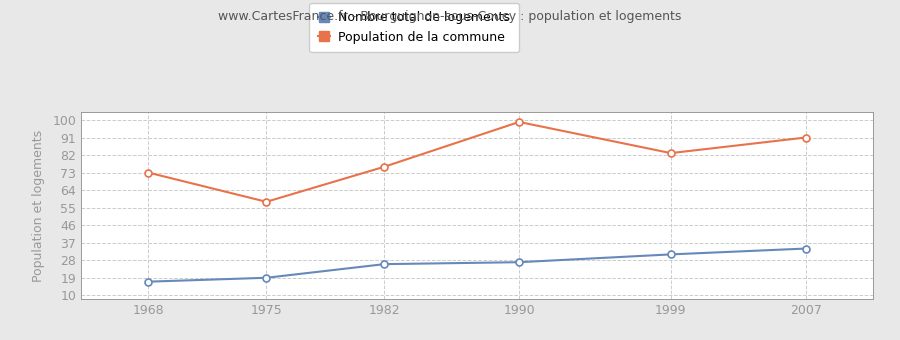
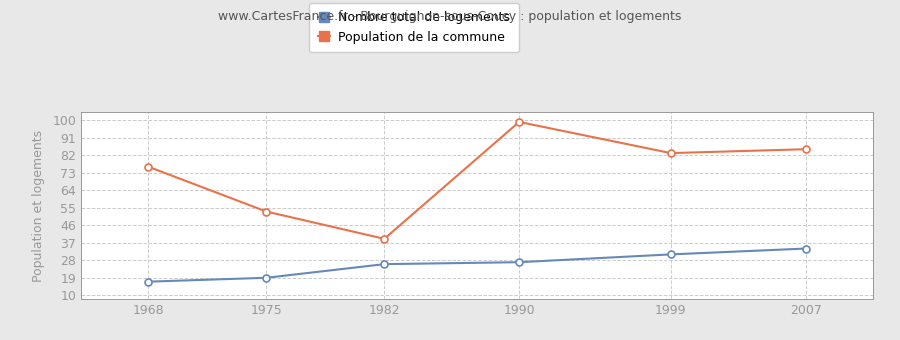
Population de la commune/1968: 73 -> 76
Population de la commune/1975: 58 -> 53
Population de la commune/1982: 76 -> 39
Population de la commune/2007: 91 -> 85
